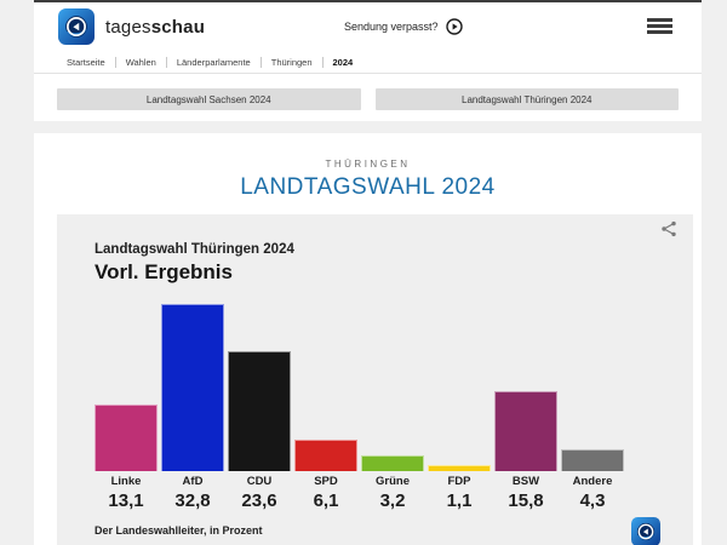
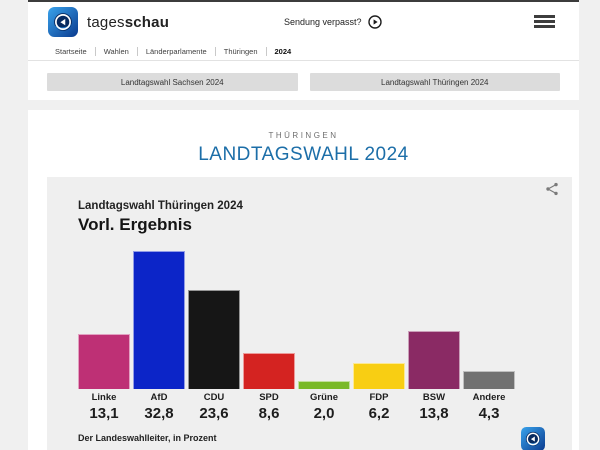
SPD: 6,1 -> 8,6
Grüne: 3,2 -> 2,0
FDP: 1,1 -> 6,2
BSW: 15,8 -> 13,8
